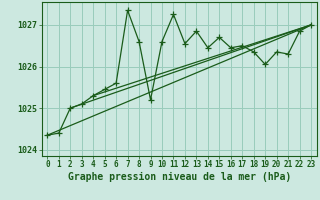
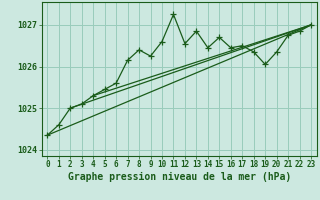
1: 1024.40 -> 1024.60
7: 1027.35 -> 1026.15
8: 1026.60 -> 1026.40
9: 1025.20 -> 1026.25
21: 1026.30 -> 1026.75
